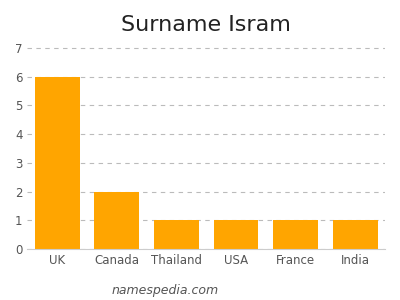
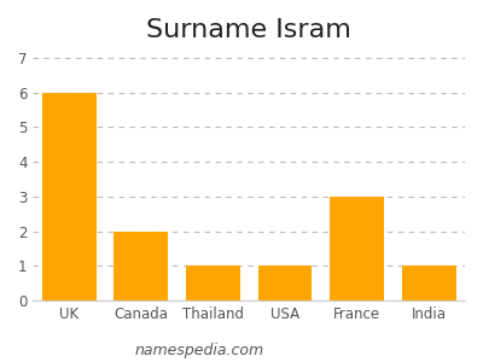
France: 1 -> 3
